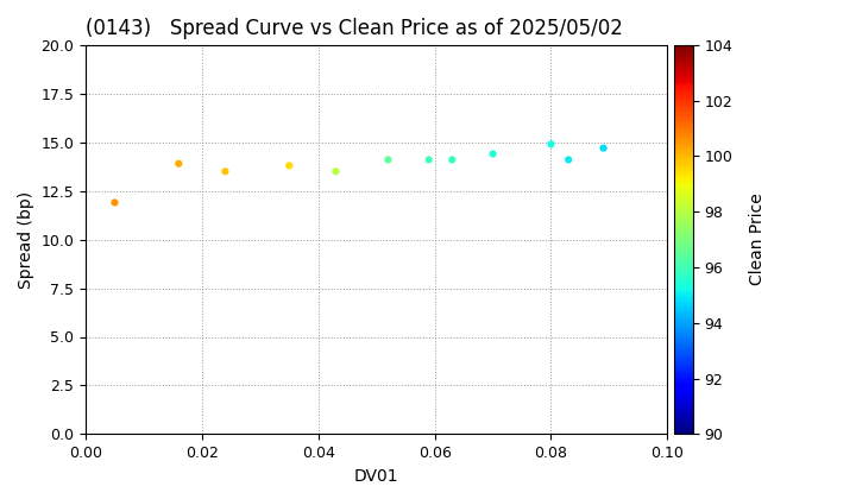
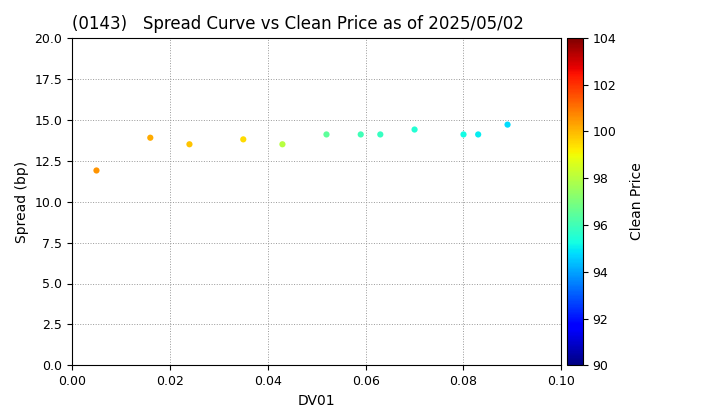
0.08: 14.9 -> 14.1
